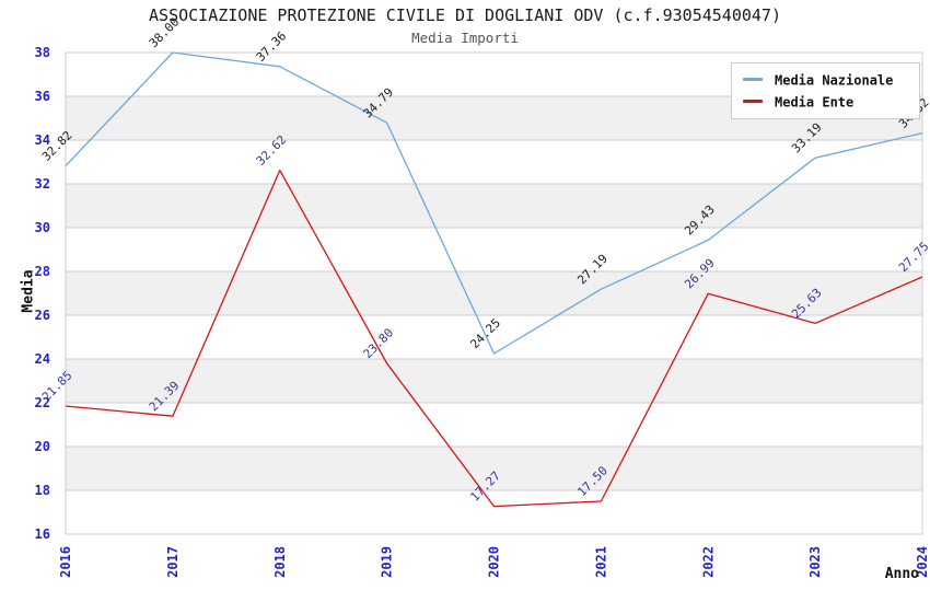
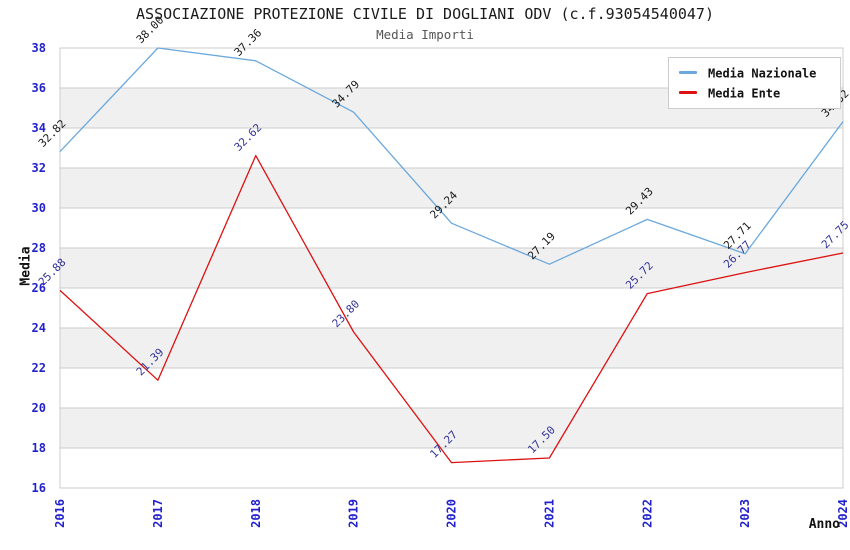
Media Ente/2016: 21.85 -> 25.88
Media Nazionale/2020: 24.25 -> 29.24
Media Ente/2022: 26.99 -> 25.72
Media Nazionale/2023: 33.19 -> 27.71
Media Ente/2023: 25.63 -> 26.77
